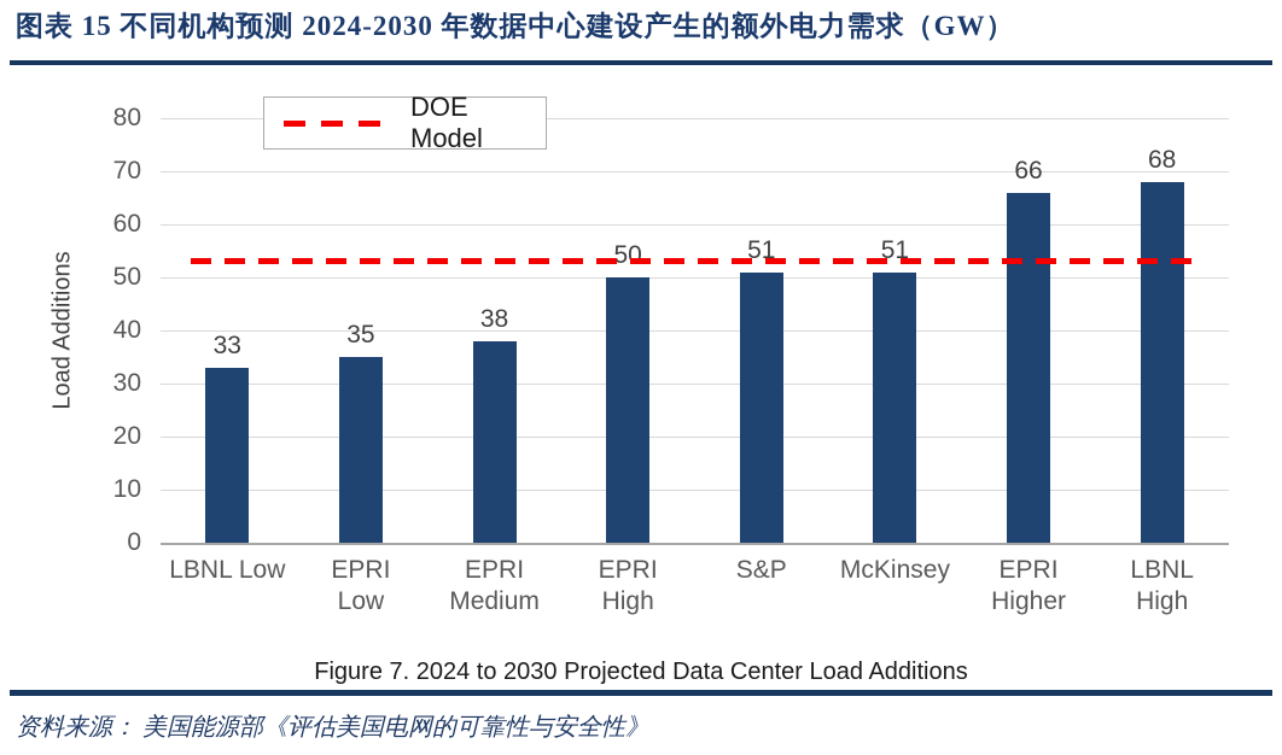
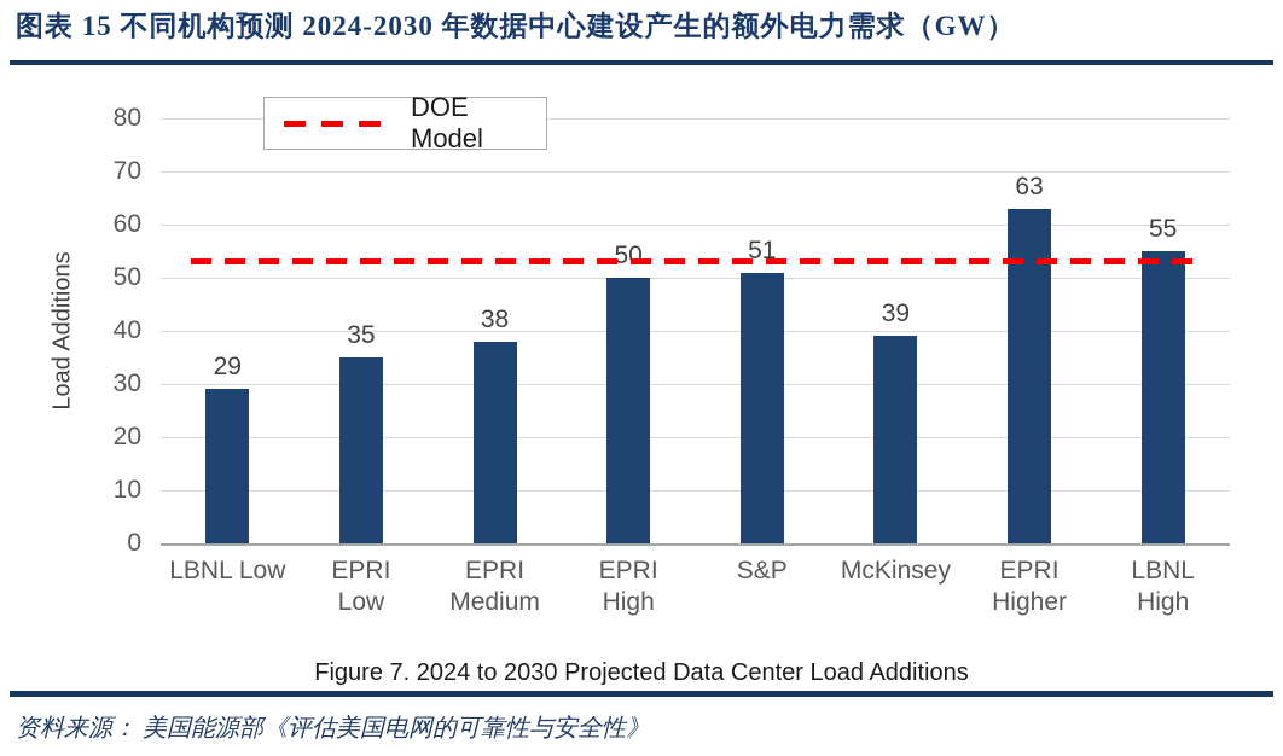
LBNL Low: 33 -> 29
McKinsey: 51 -> 39
EPRI Higher: 66 -> 63
LBNL High: 68 -> 55
